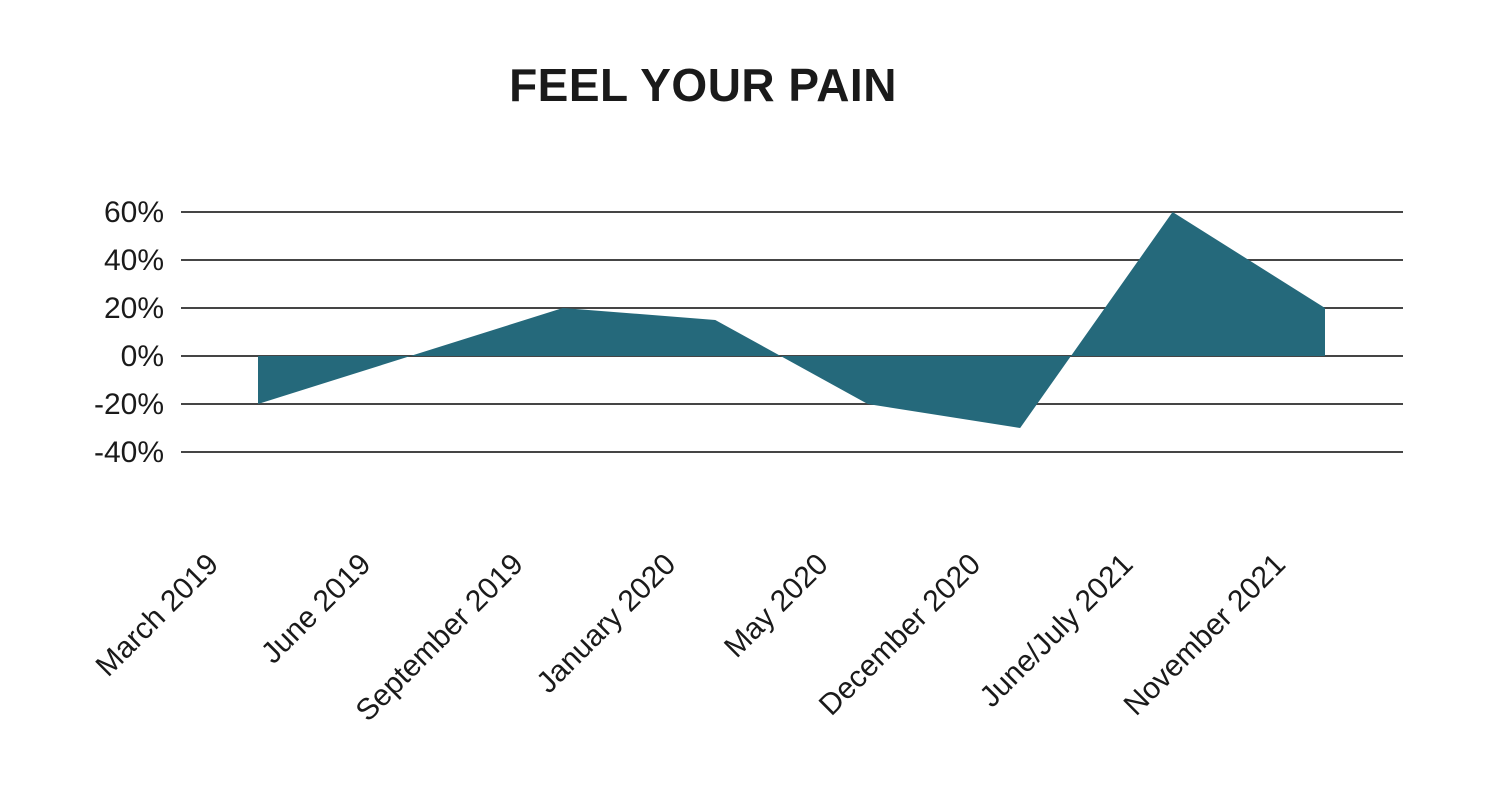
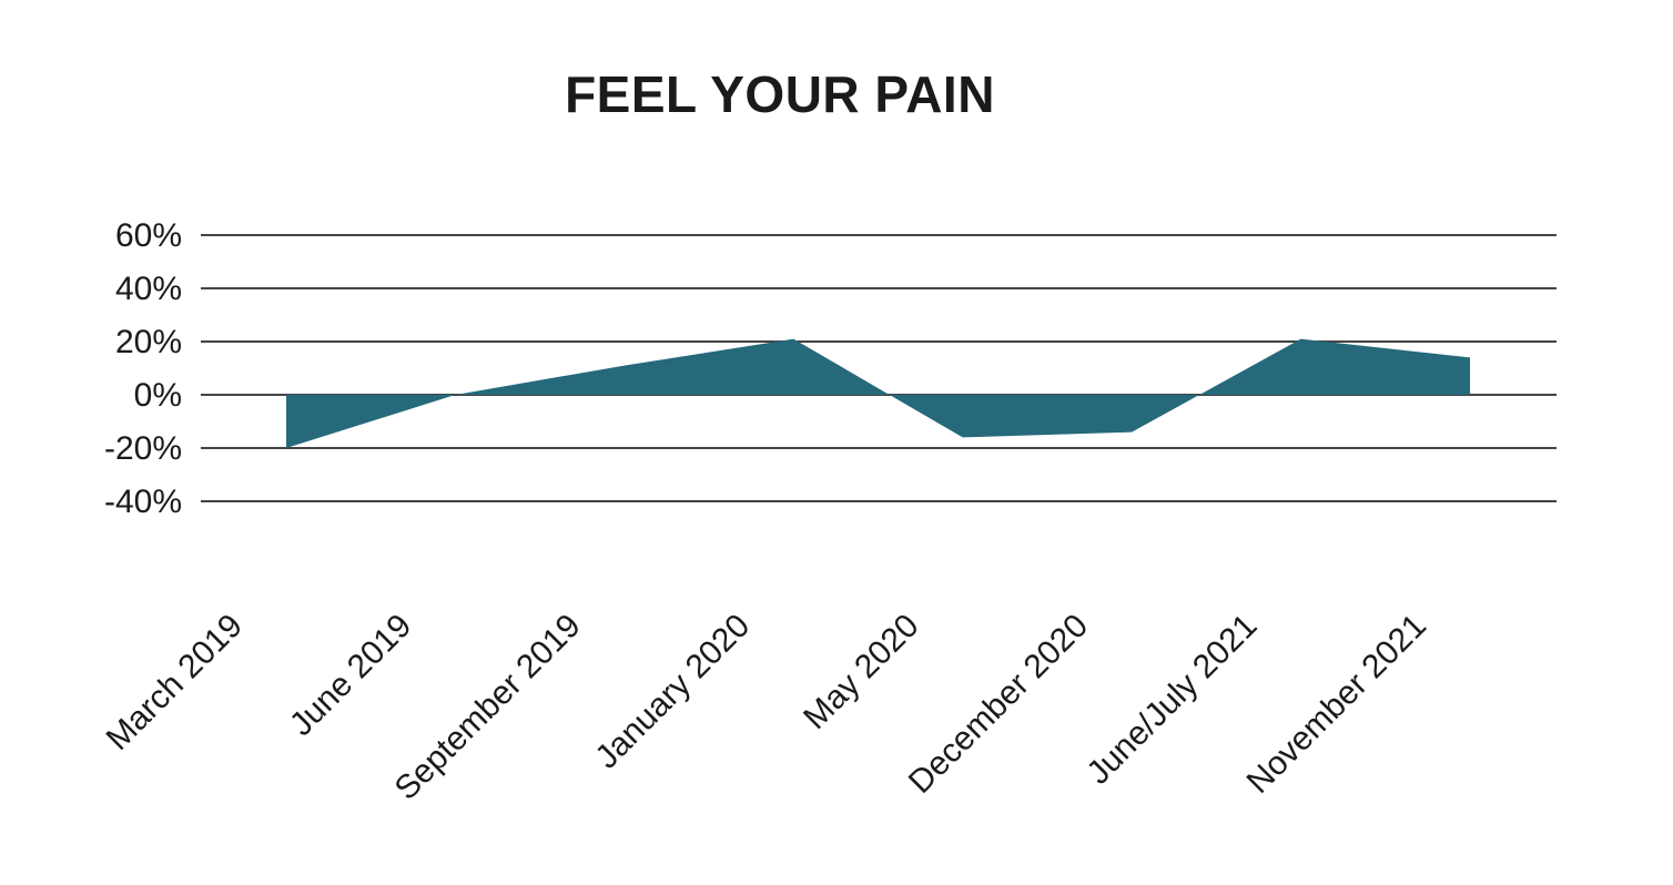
September 2019: 20% -> 11%
January 2020: 15% -> 21%
May 2020: -20% -> -16%
December 2020: -30% -> -14%
June/July 2021: 60% -> 21%
November 2021: 20% -> 14%
